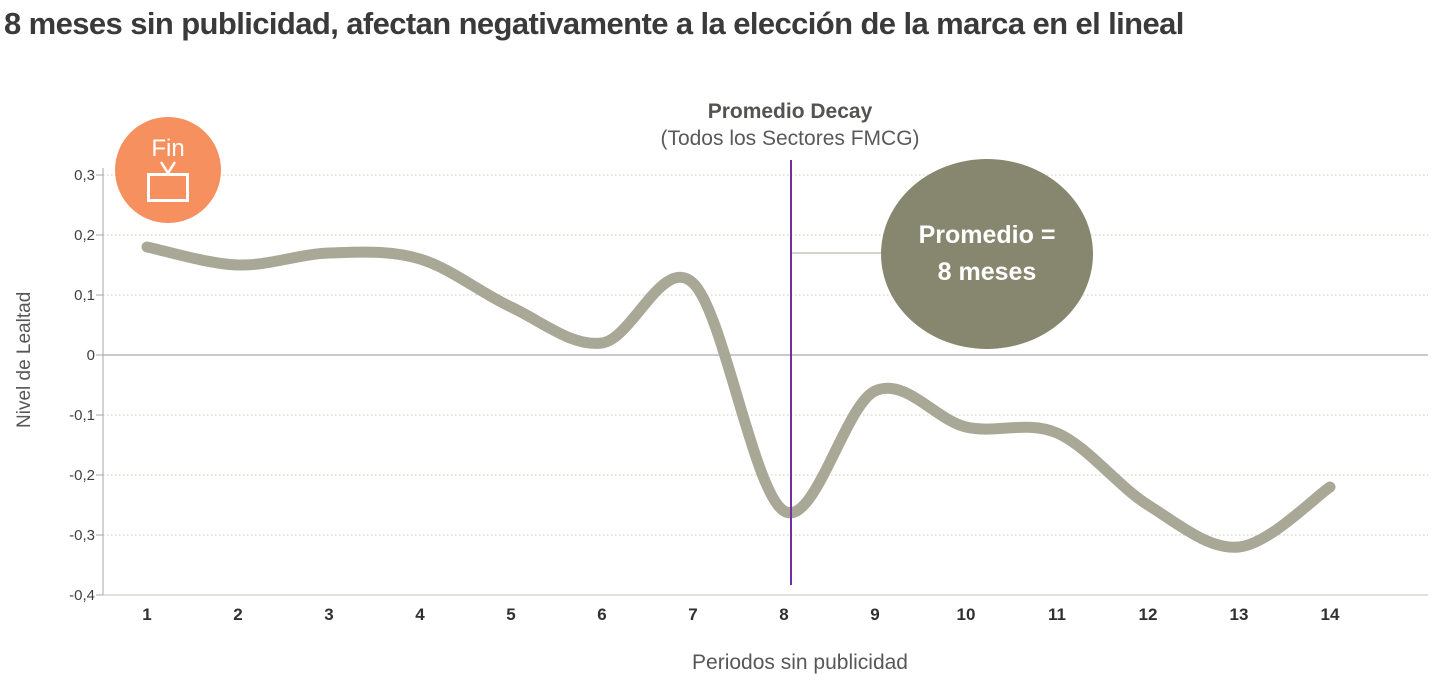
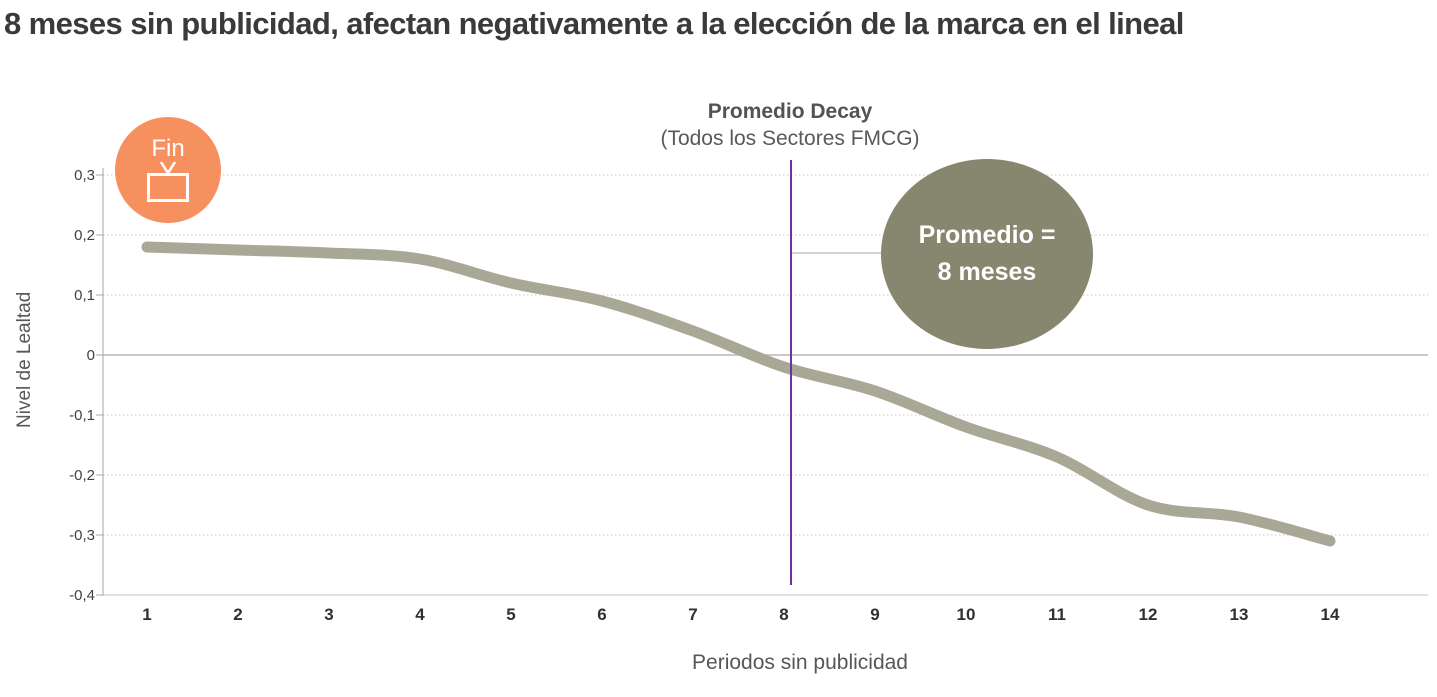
2: 0,15 -> 0,17
5: 0,08 -> 0,12
6: 0,02 -> 0,09
7: 0,12 -> 0,04
8: -0,26 -> -0,02
11: -0,13 -> -0,17
13: -0,32 -> -0,27
14: -0,22 -> -0,31
